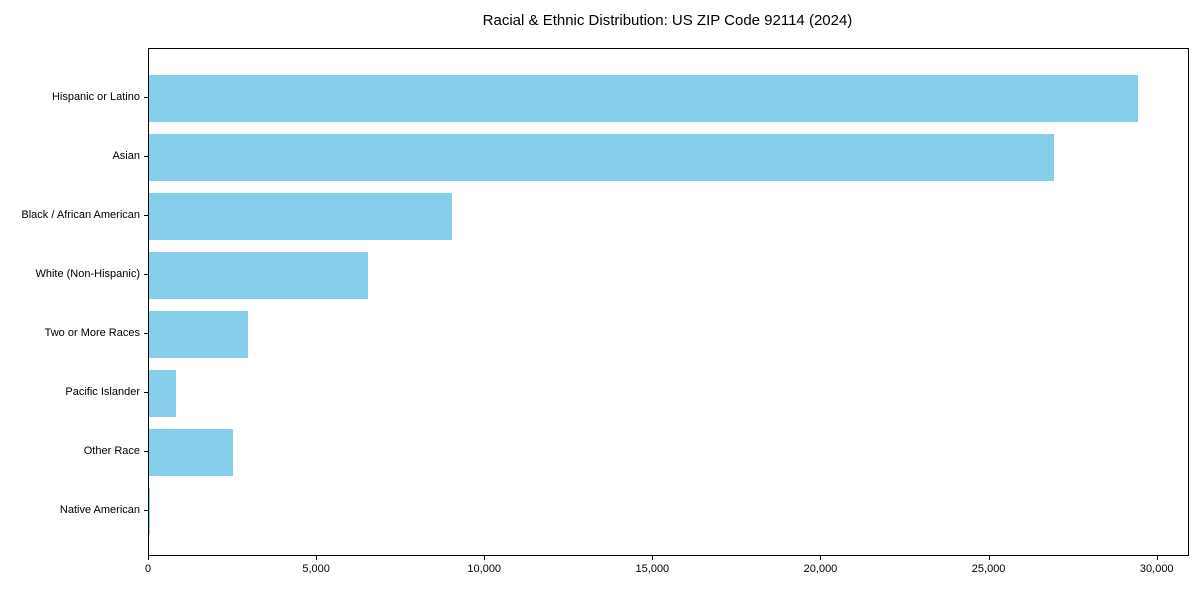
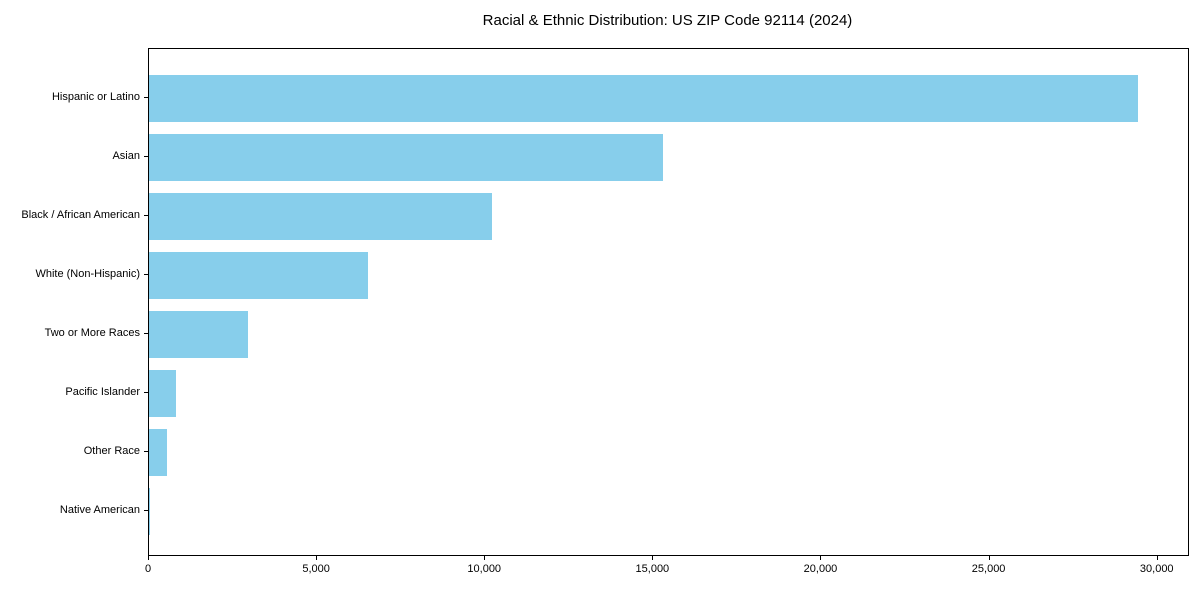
Asian: 26900 -> 15300
Black / African American: 9000 -> 10200
Other Race: 2500 -> 600
